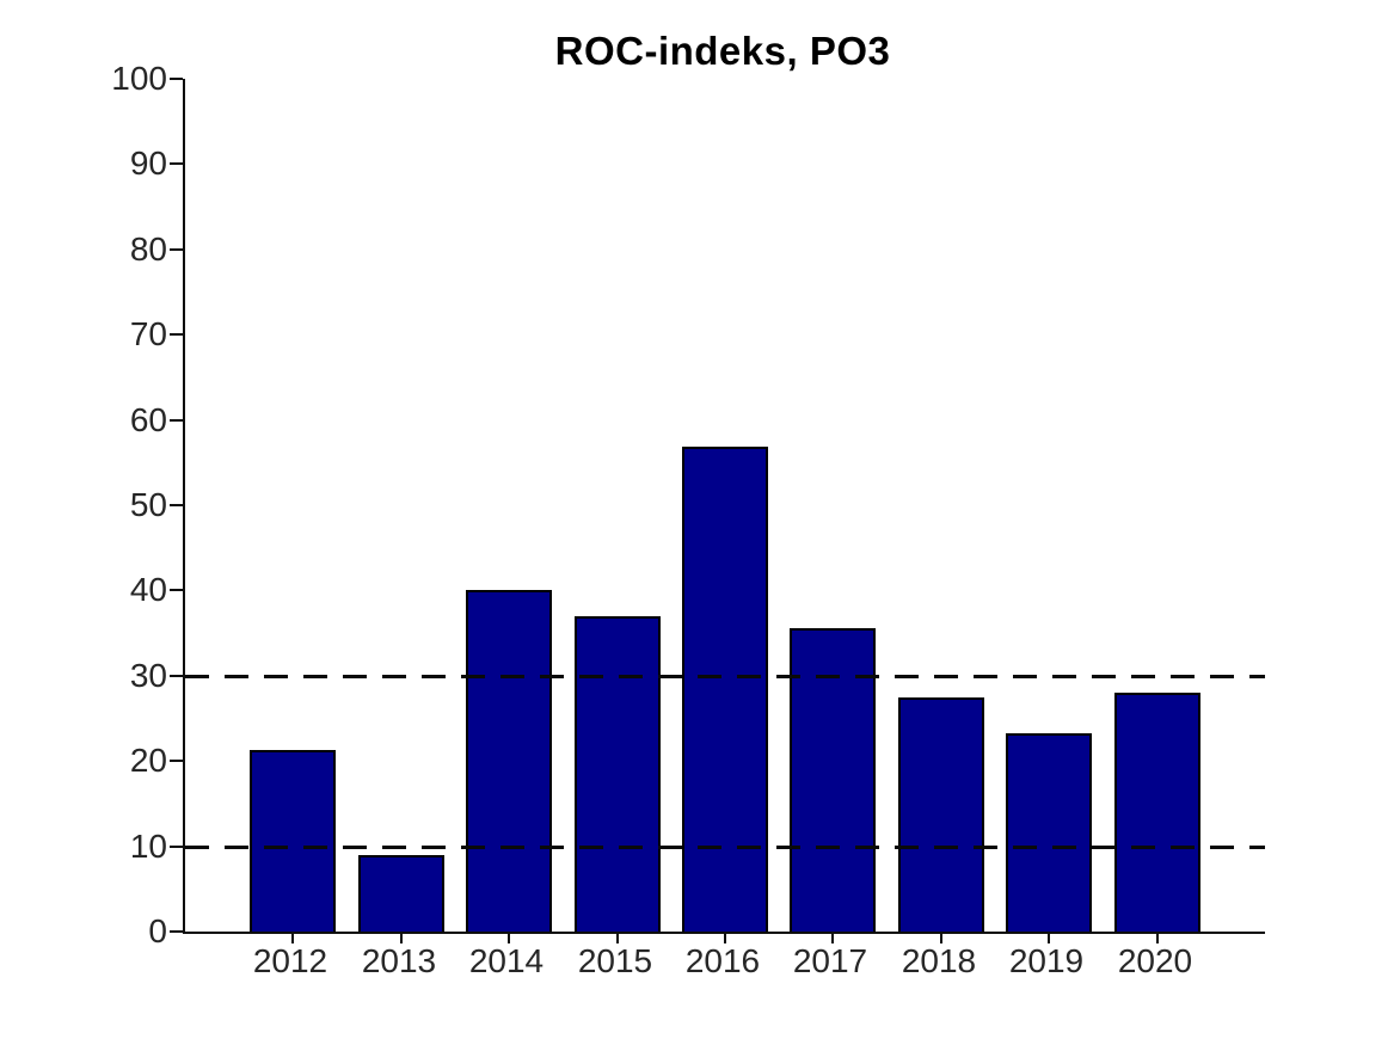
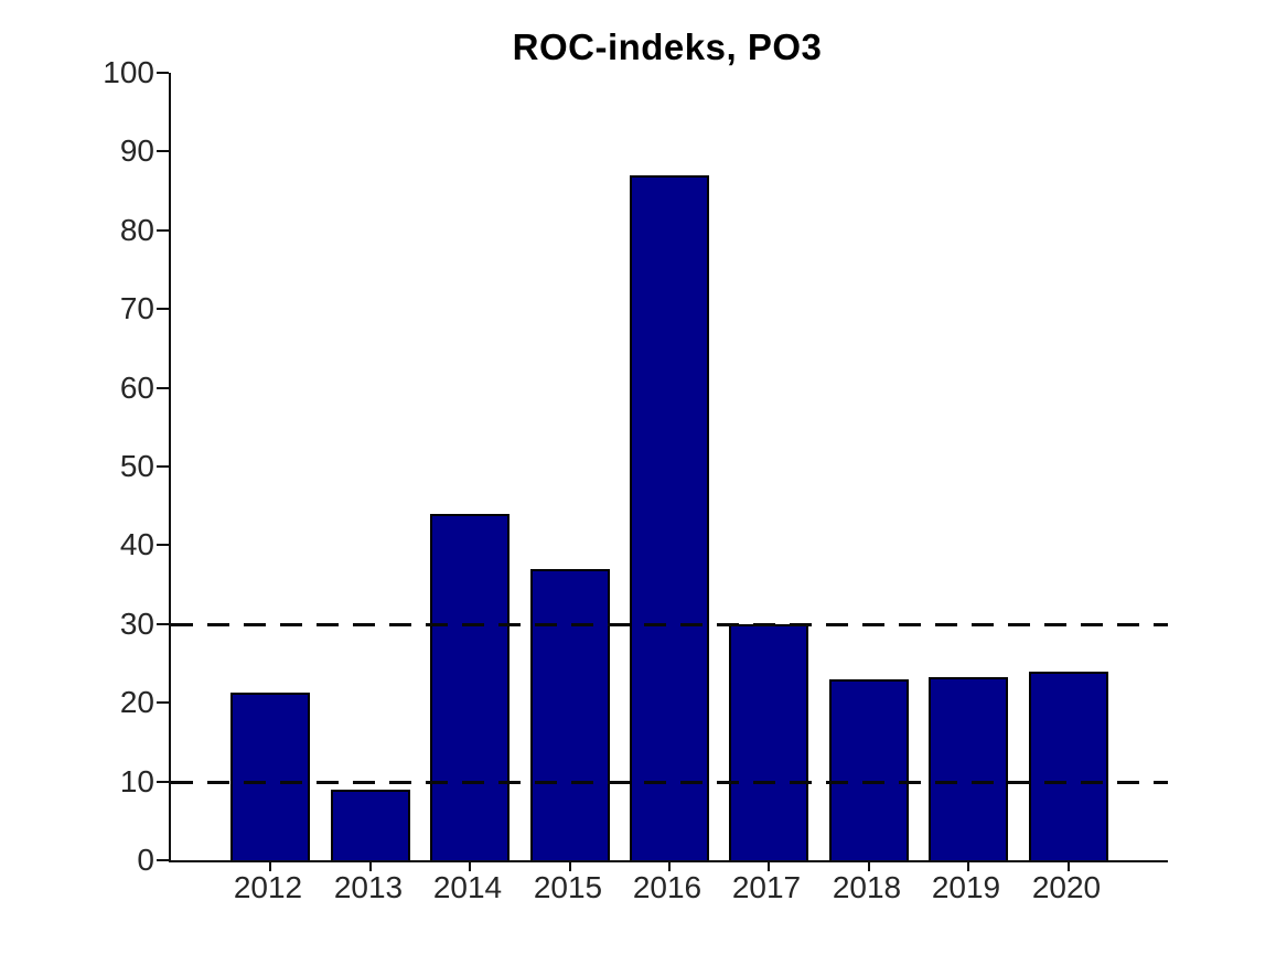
2014: 40 -> 44
2016: 57 -> 87
2017: 36 -> 30
2018: 28 -> 23
2020: 28 -> 24
